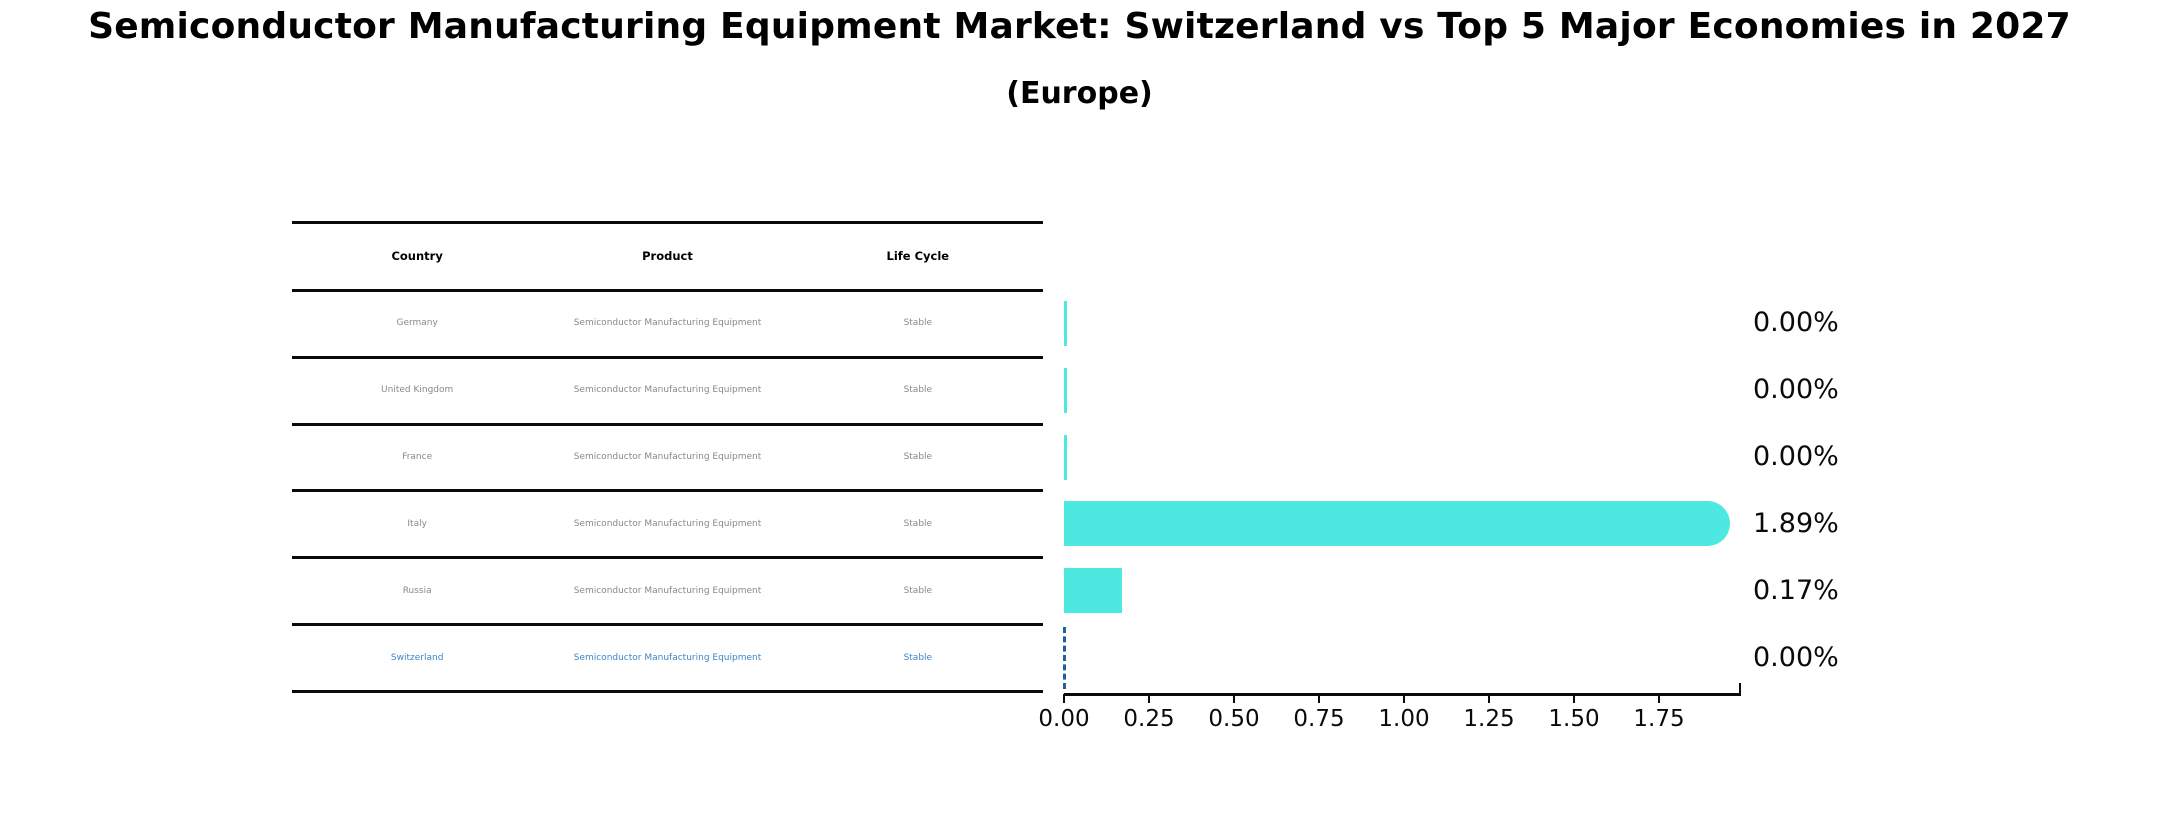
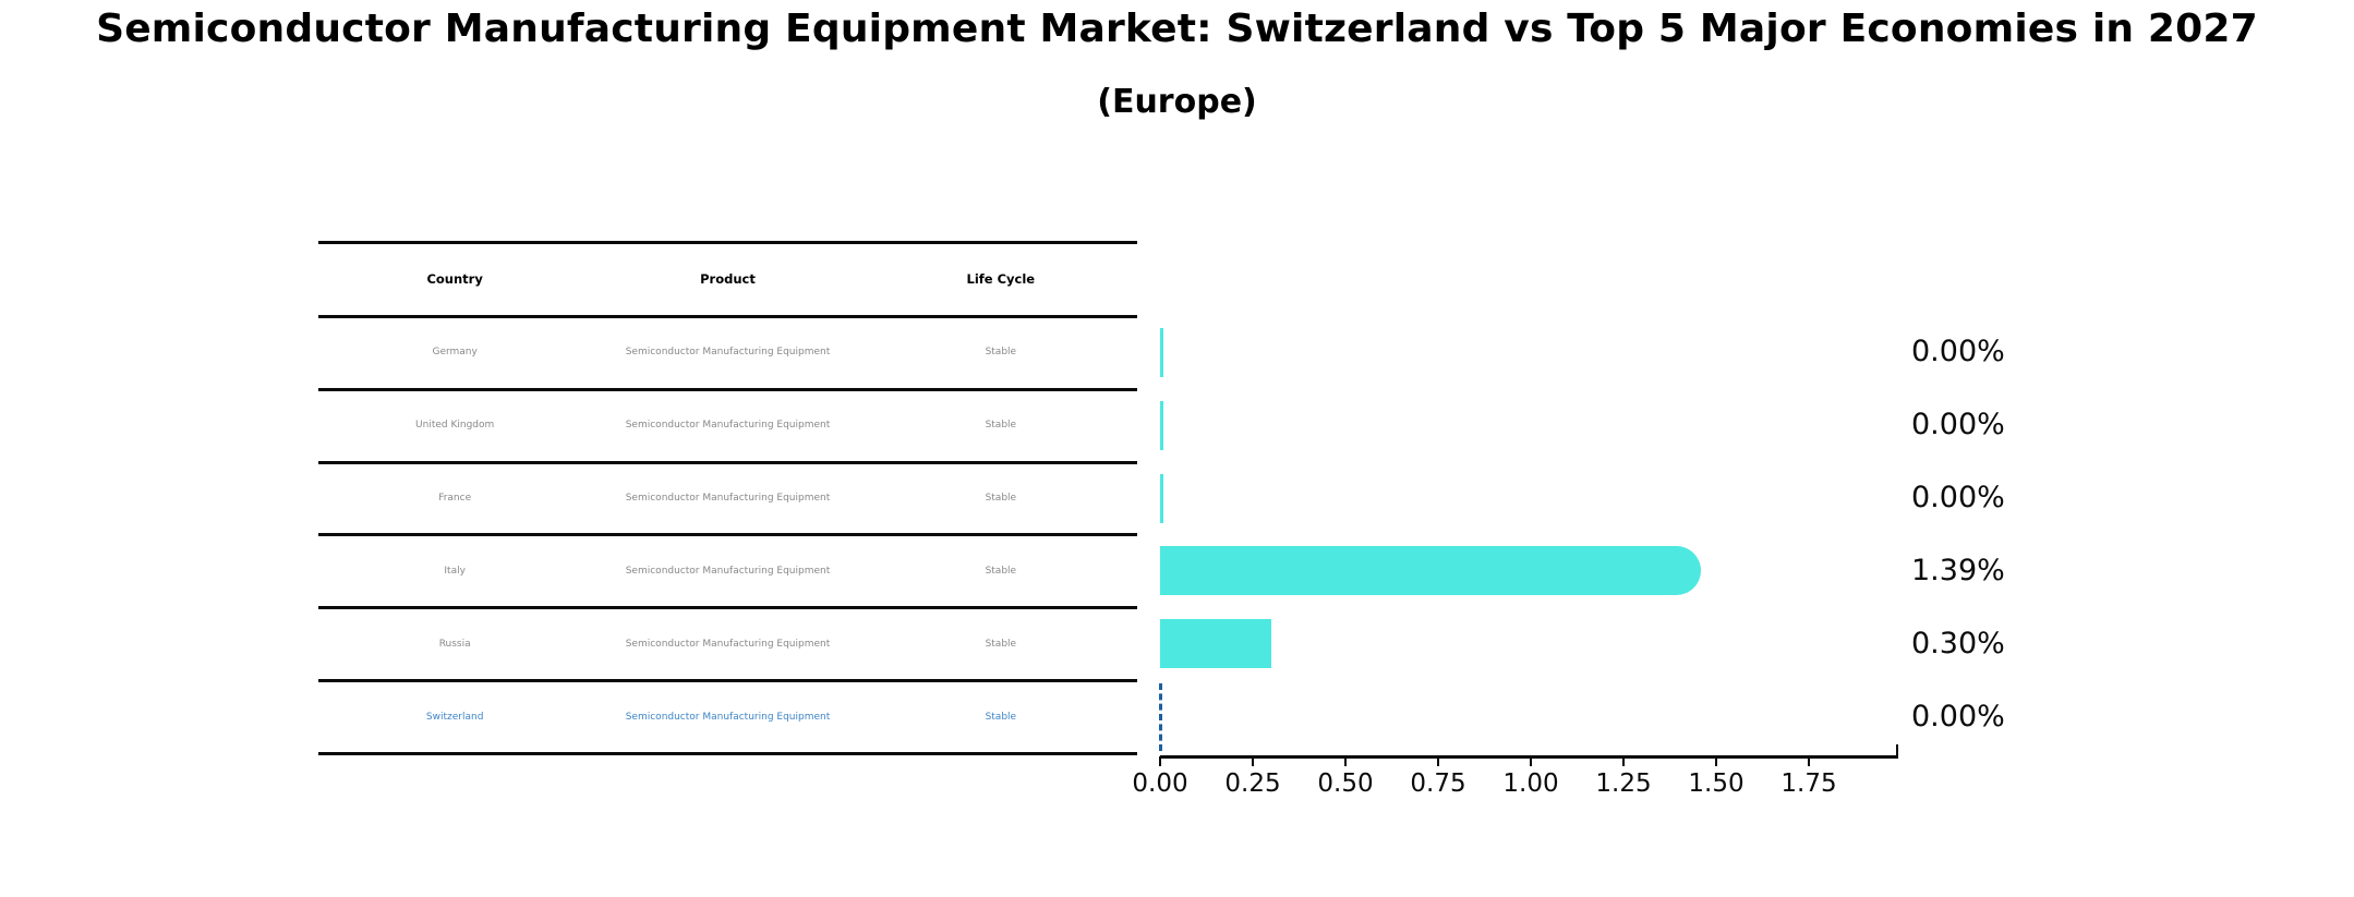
Italy: 1.89% -> 1.39%
Russia: 0.17% -> 0.30%
